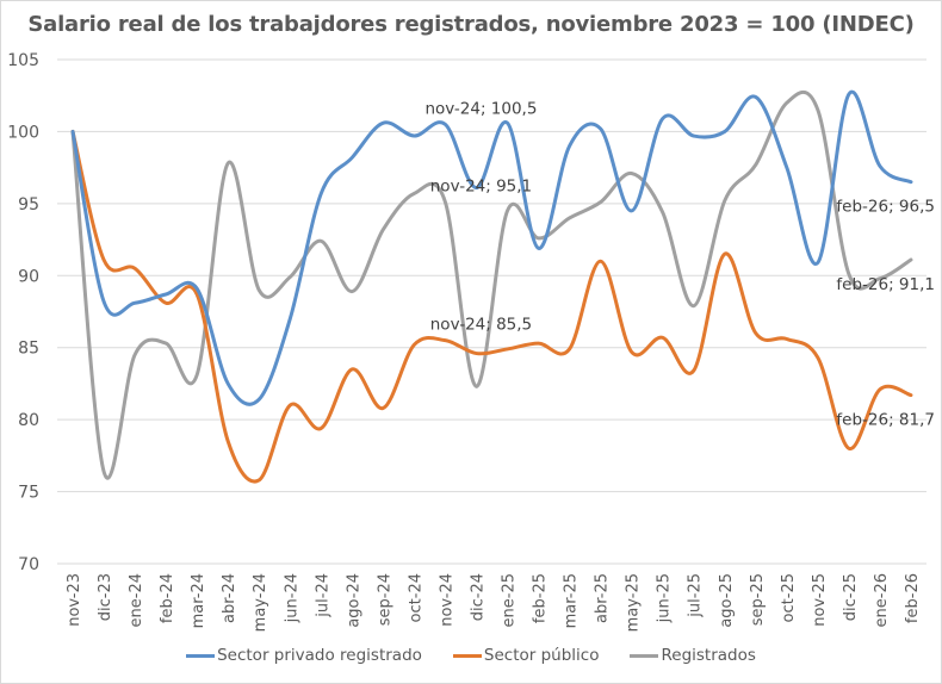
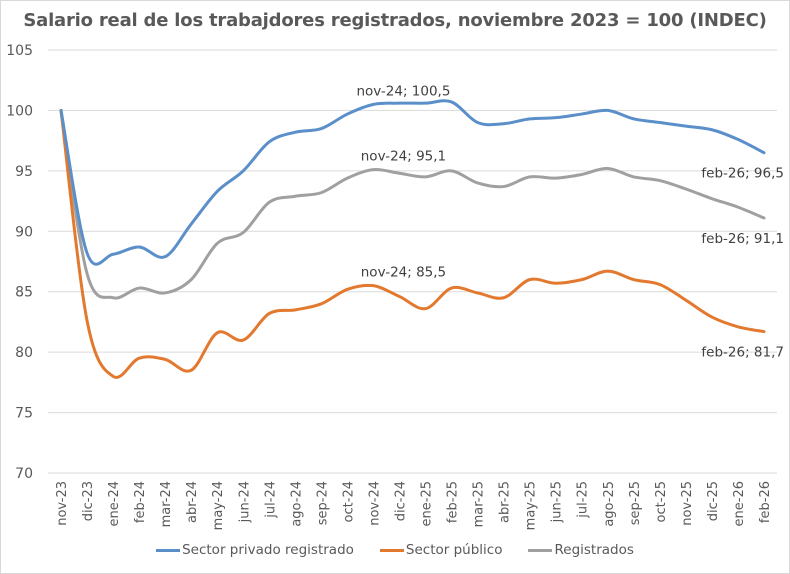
Sector público/dic-23: 91.1 -> 82.6
Registrados/dic-23: 76.4 -> 86.5
Sector público/ene-24: 90.5 -> 78.0
Sector público/feb-24: 88.1 -> 79.5
Sector privado registrado/mar-24: 89.1 -> 87.9
Sector público/mar-24: 88.7 -> 79.4
Registrados/mar-24: 83.1 -> 84.9
Sector privado registrado/abr-24: 82.5 -> 90.6
Registrados/abr-24: 97.8 -> 86.0
Sector privado registrado/may-24: 81.4 -> 93.3
Sector público/may-24: 75.8 -> 81.6
Sector privado registrado/jun-24: 87.0 -> 95.0
Sector privado registrado/jul-24: 95.7 -> 97.4
Sector público/jul-24: 79.4 -> 83.2
Registrados/ago-24: 88.9 -> 92.9
Sector privado registrado/sep-24: 100.6 -> 98.5
Sector público/sep-24: 80.8 -> 84.0
Registrados/oct-24: 95.7 -> 94.4
Sector privado registrado/dic-24: 96.1 -> 100.6
Registrados/dic-24: 82.3 -> 94.8
Sector público/ene-25: 84.9 -> 83.6
Sector privado registrado/feb-25: 91.9 -> 100.7
Registrados/feb-25: 92.6 -> 95.0
Sector privado registrado/abr-25: 100.2 -> 98.9
Sector público/abr-25: 91.0 -> 84.5
Registrados/abr-25: 95.1 -> 93.7
Sector privado registrado/may-25: 94.5 -> 99.3
Sector público/may-25: 84.7 -> 86.0
Registrados/may-25: 97.1 -> 94.5
Sector privado registrado/jun-25: 100.9 -> 99.4
Sector público/jul-25: 83.4 -> 86.0
Registrados/jul-25: 87.9 -> 94.7
Sector público/ago-25: 91.5 -> 86.7
Sector privado registrado/sep-25: 102.4 -> 99.3
Registrados/sep-25: 97.7 -> 94.5
Sector privado registrado/oct-25: 97.5 -> 99.0
Registrados/oct-25: 102.0 -> 94.2
Sector privado registrado/nov-25: 90.9 -> 98.7
Registrados/nov-25: 101.5 -> 93.5
Sector privado registrado/dic-25: 102.6 -> 98.4
Sector público/dic-25: 78.0 -> 82.9
Registrados/dic-25: 90.1 -> 92.7
Registrados/ene-26: 89.8 -> 92.0
